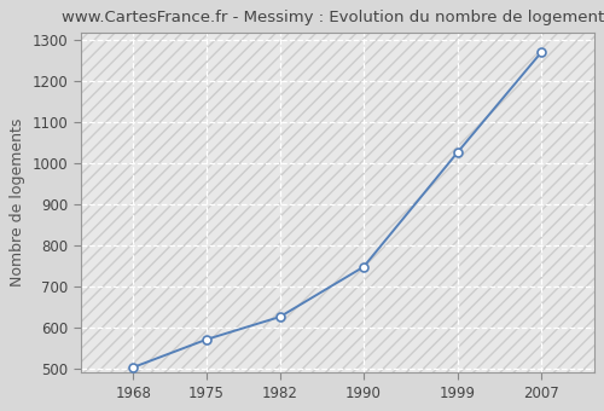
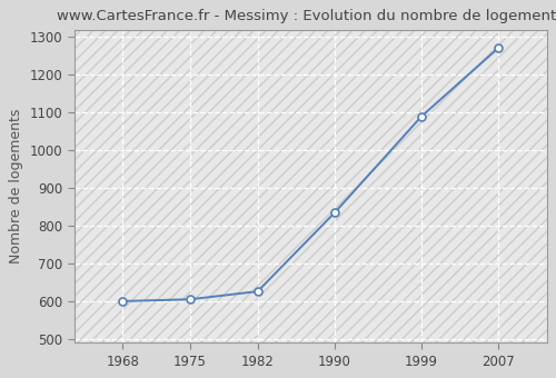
1968: 503 -> 600
1975: 571 -> 605
1990: 748 -> 835
1999: 1028 -> 1090
